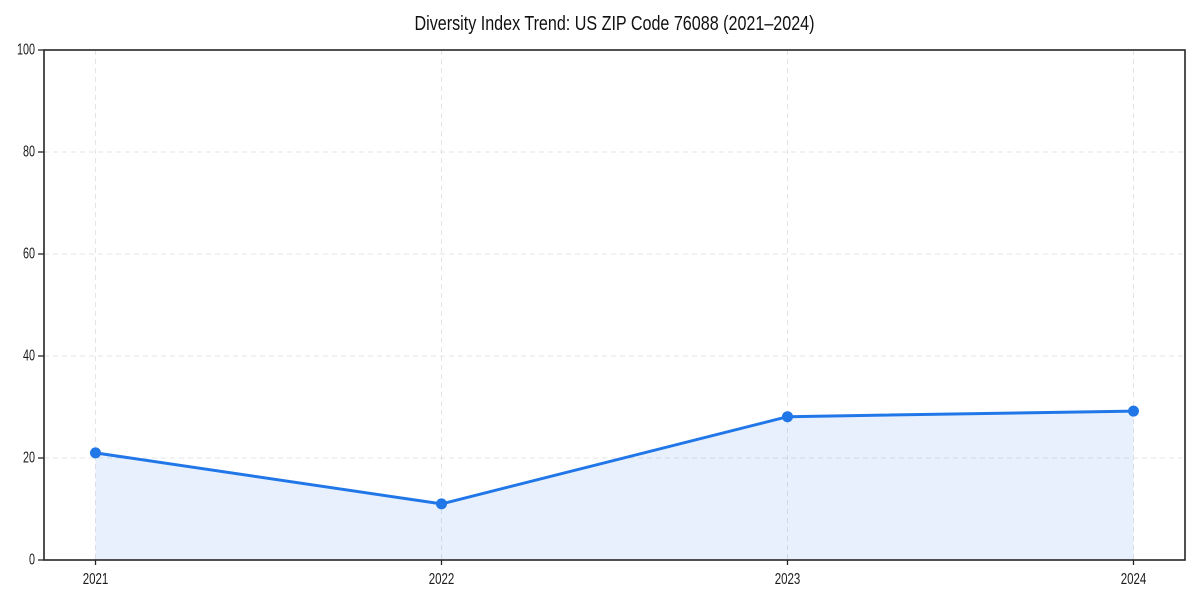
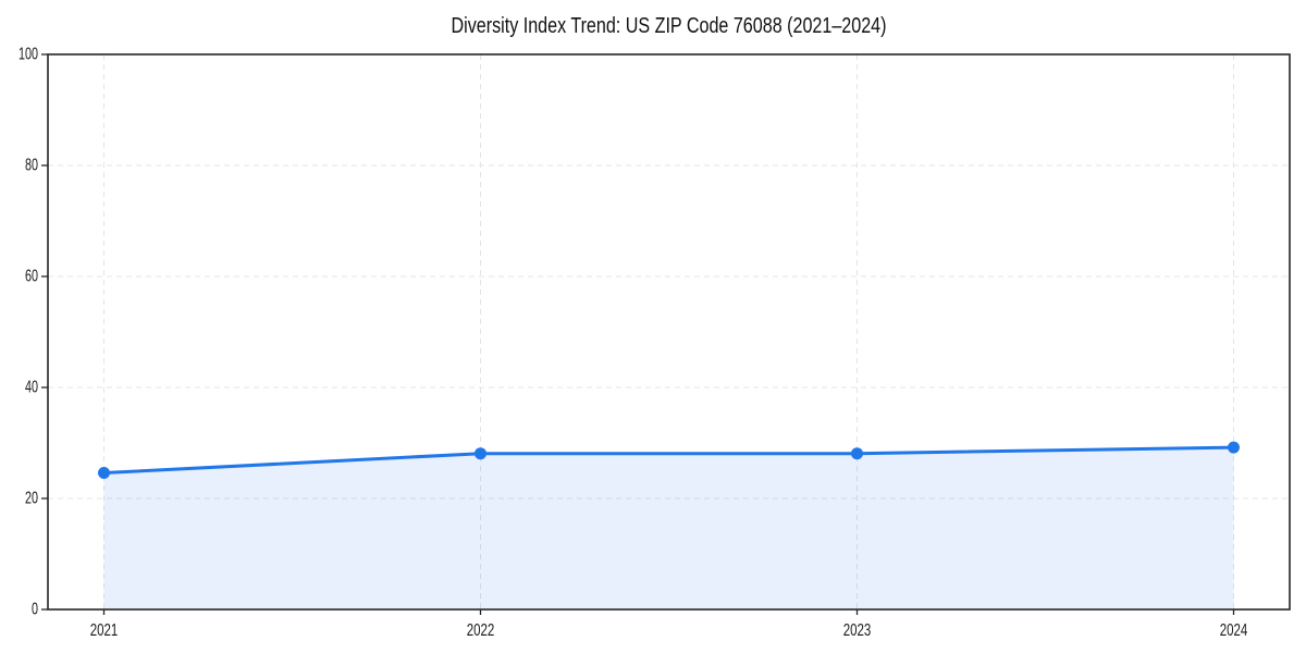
2021: 21 -> 25
2022: 11 -> 28
